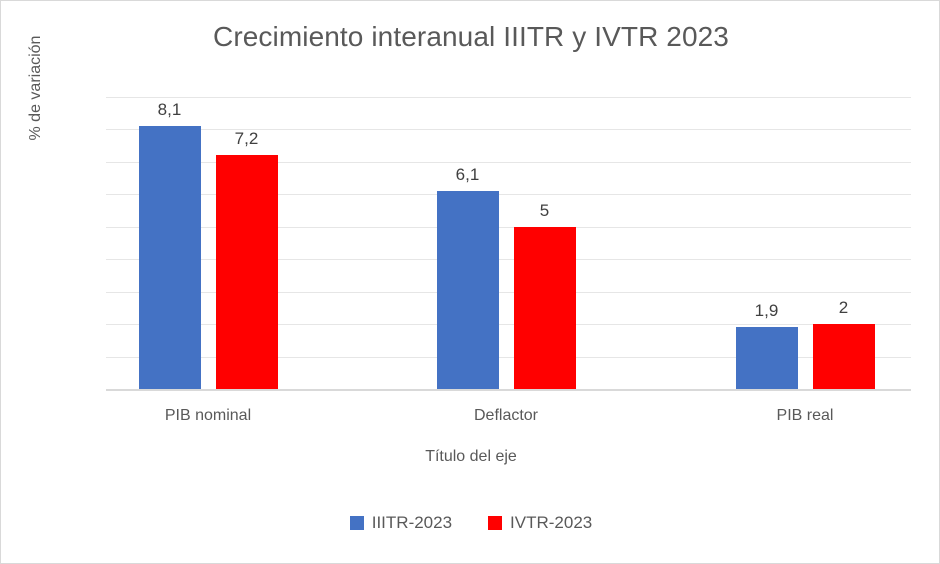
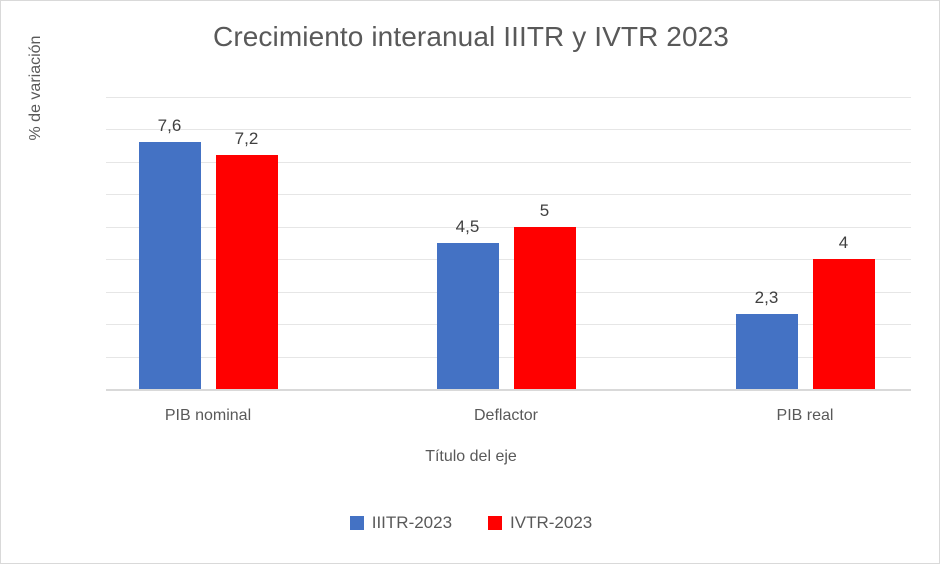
IIITR-2023/PIB nominal: 8,1 -> 7,6
IIITR-2023/Deflactor: 6,1 -> 4,5
IIITR-2023/PIB real: 1,9 -> 2,3
IVTR-2023/PIB real: 2 -> 4
